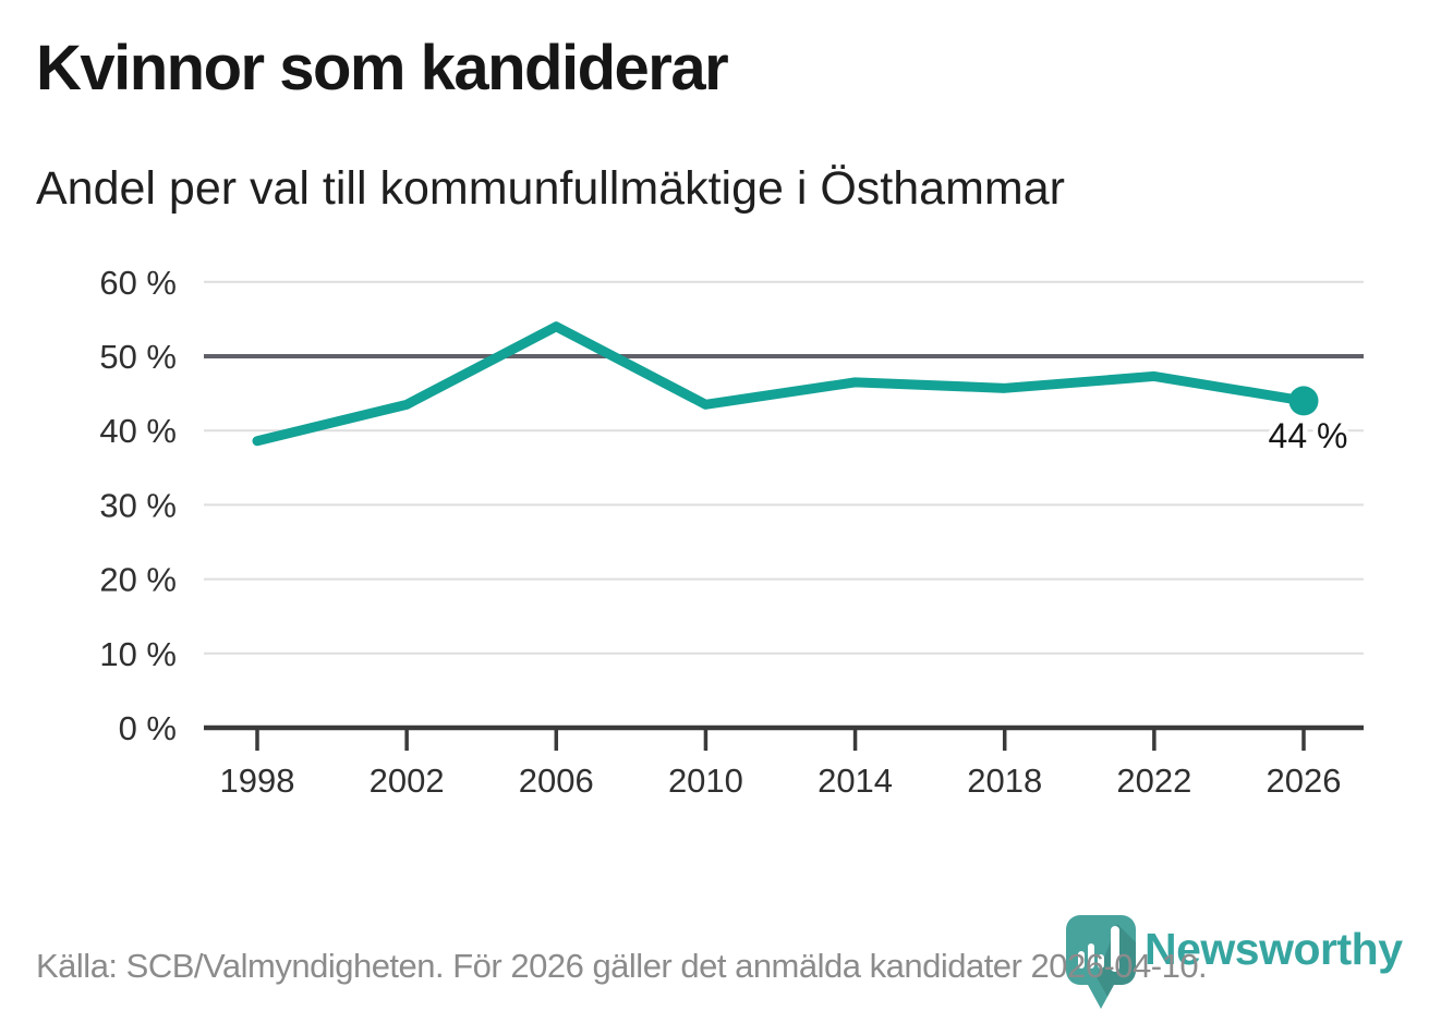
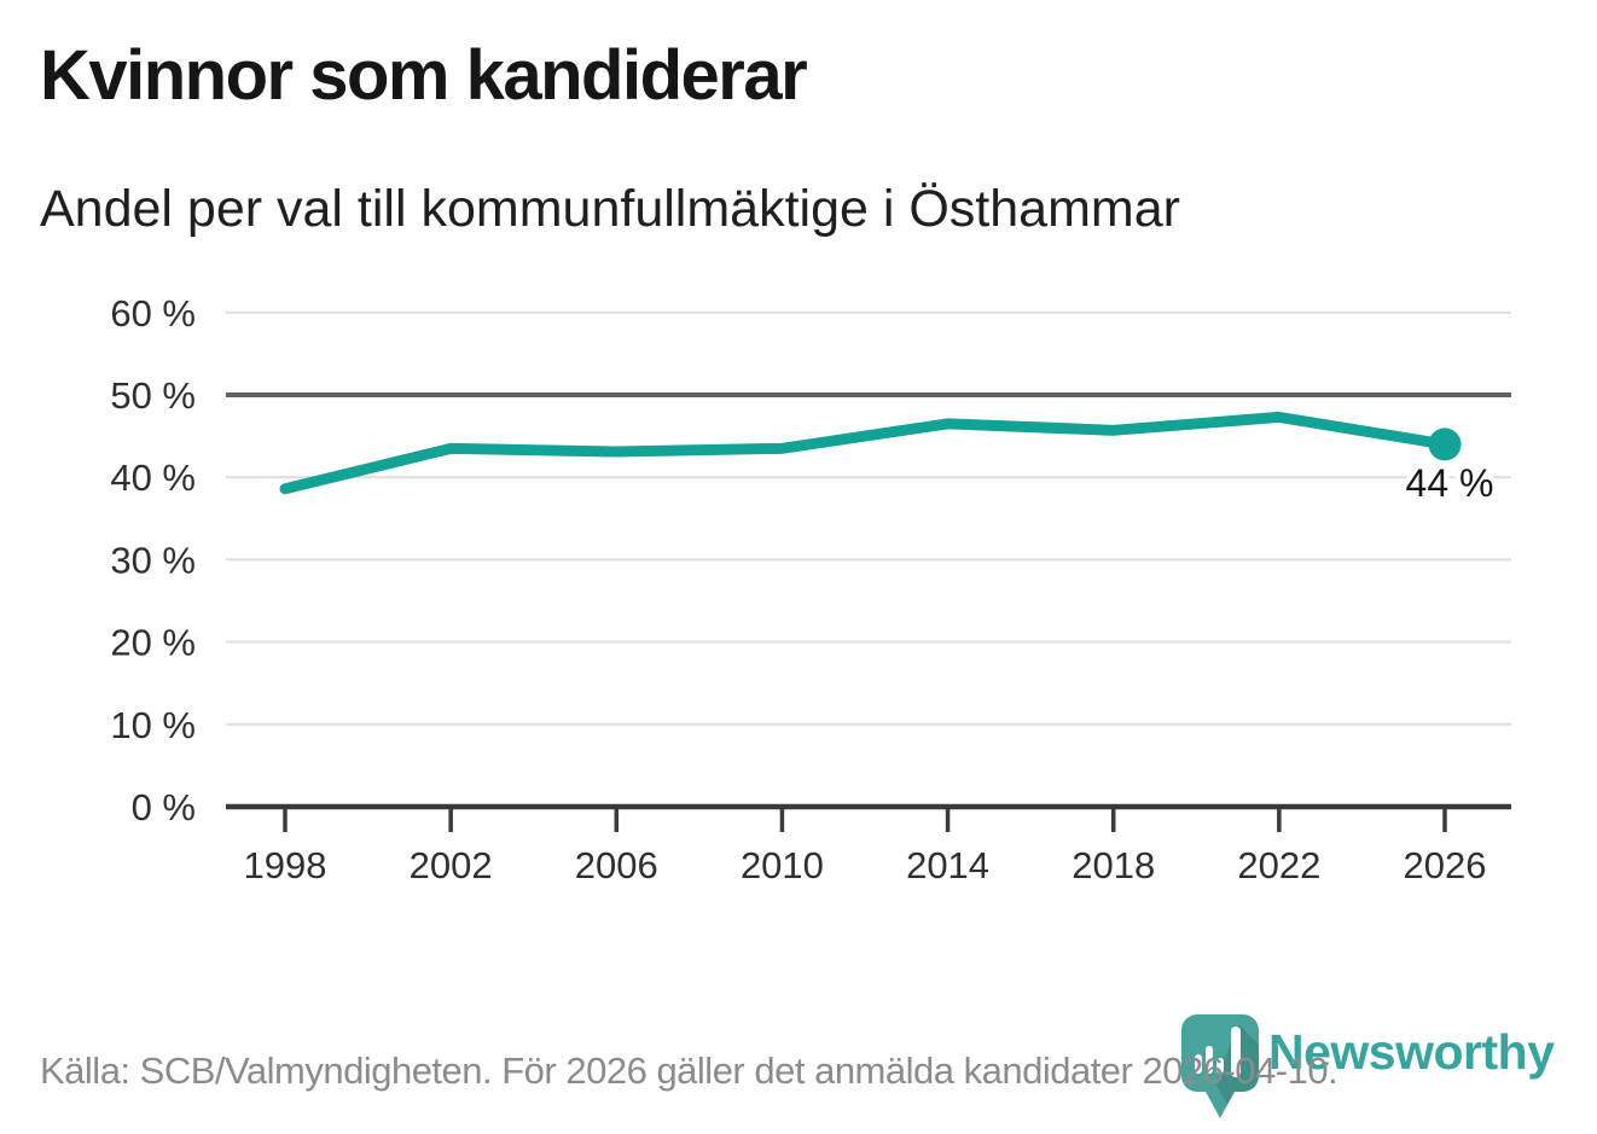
2006: 54% -> 43%
